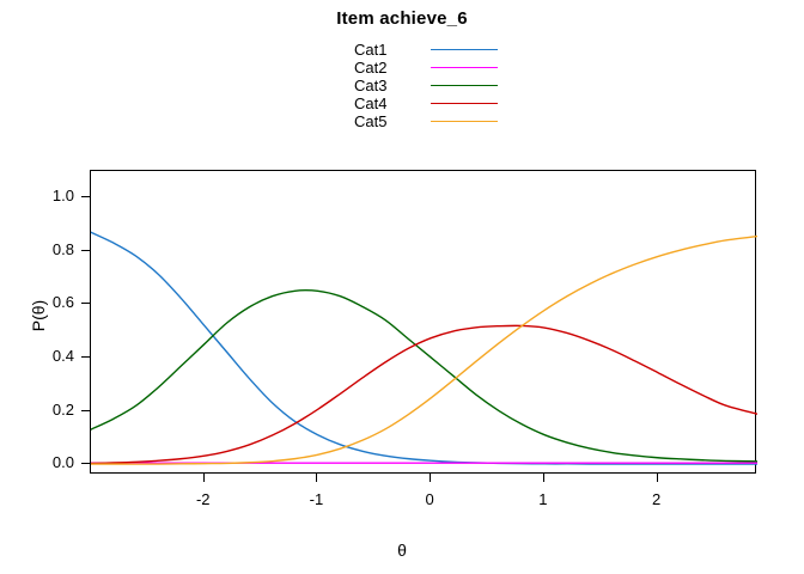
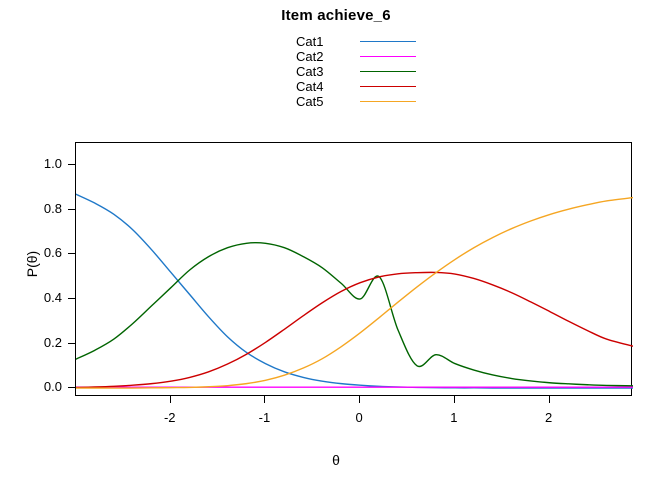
Cat3/0.2: 0.3 -> 0.5
Cat3/0.6: 0.2 -> 0.1
